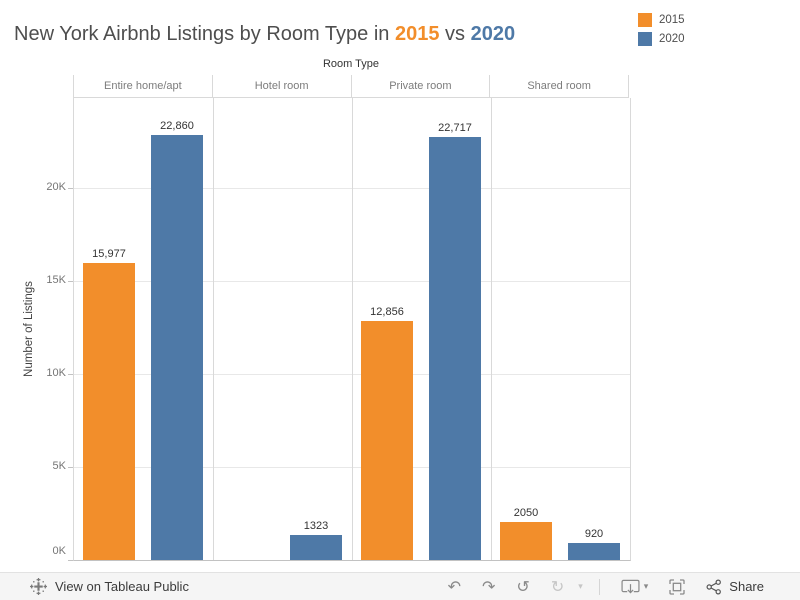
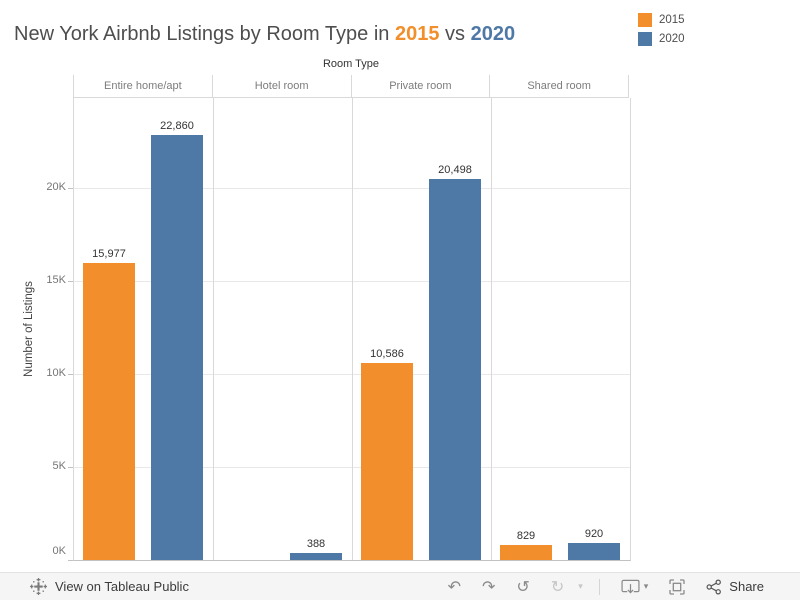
2020/Hotel room: 1323 -> 388
2015/Private room: 12,856 -> 10,586
2020/Private room: 22,717 -> 20,498
2015/Shared room: 2050 -> 829
